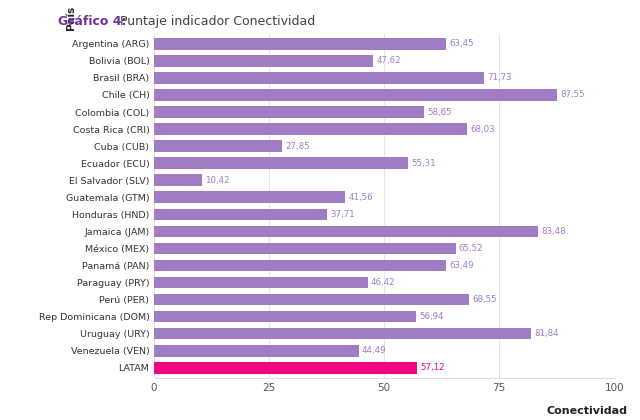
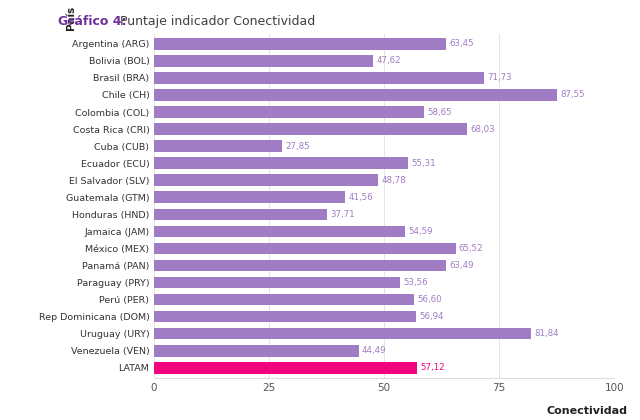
El Salvador (SLV): 10,42 -> 48,78
Jamaica (JAM): 83,48 -> 54,59
Paraguay (PRY): 46,42 -> 53,56
Perú (PER): 68,55 -> 56,60
